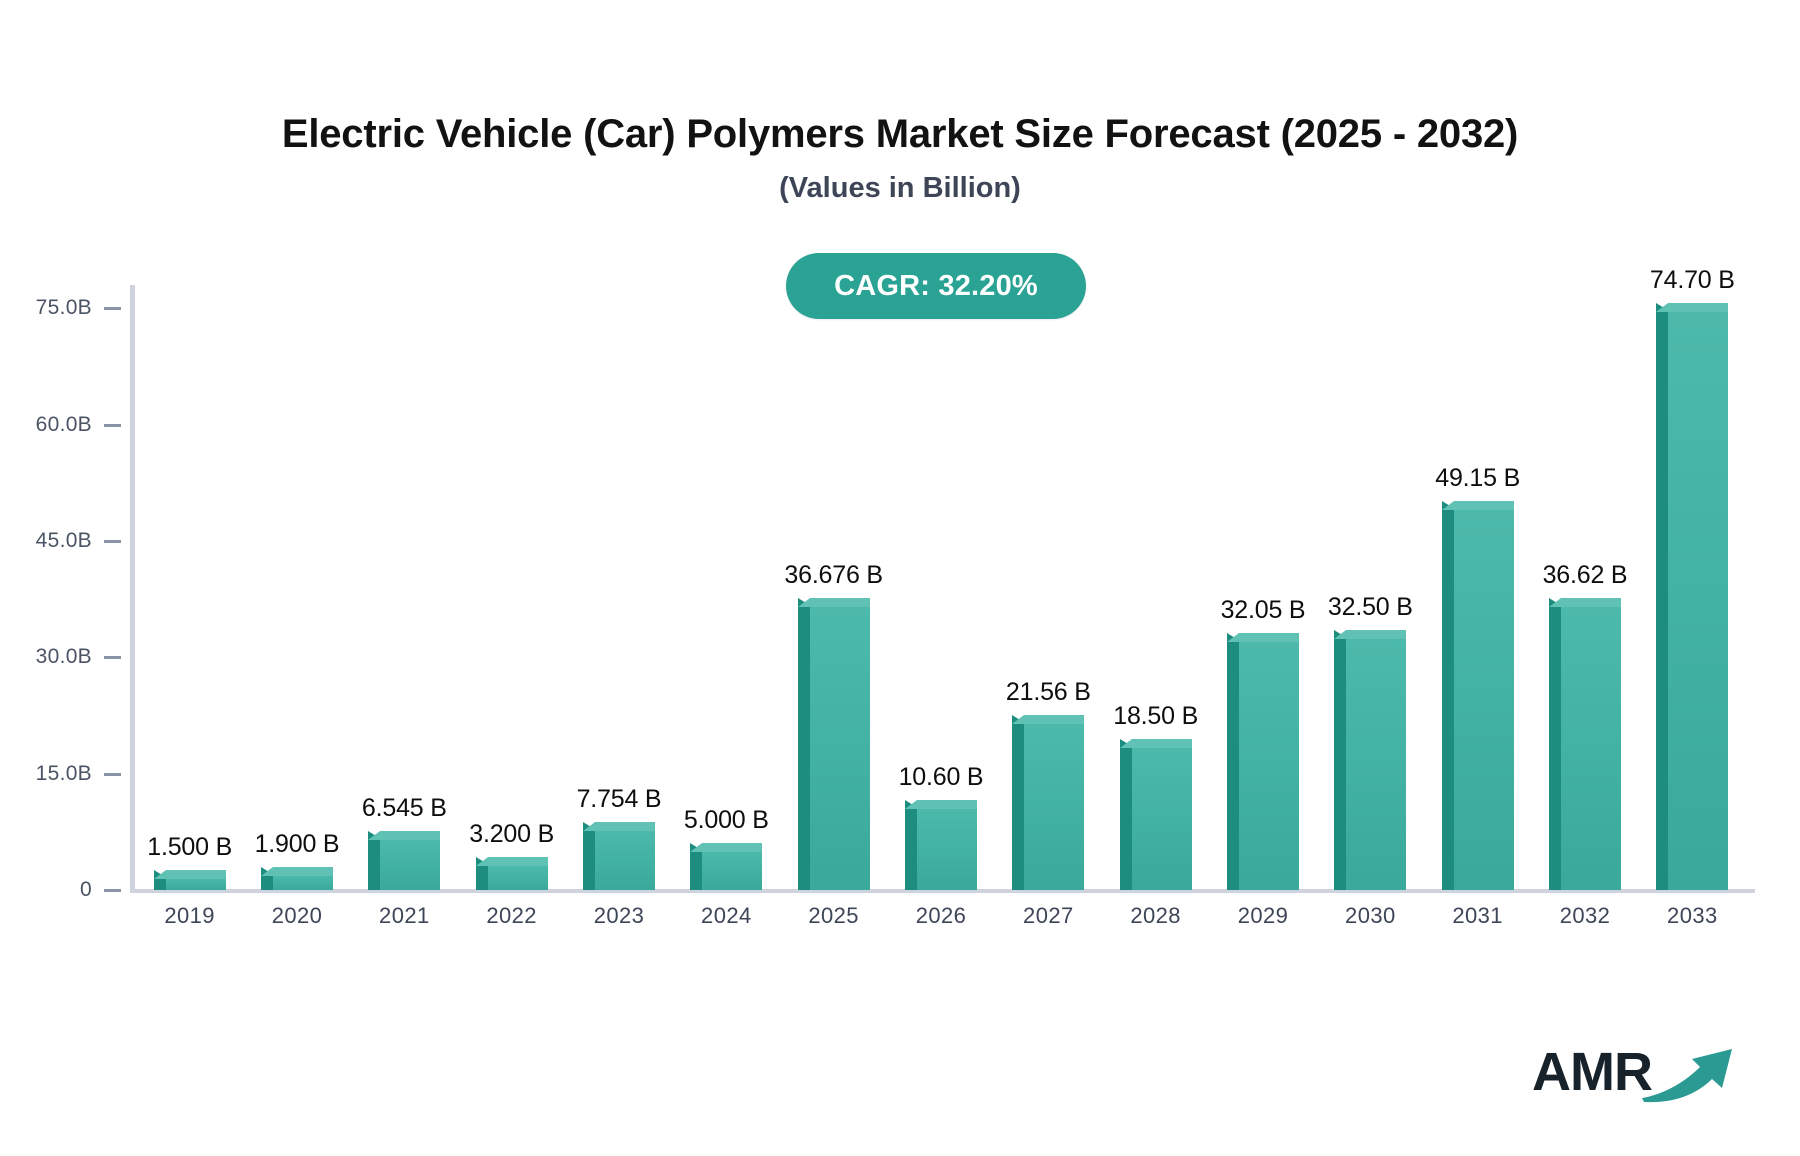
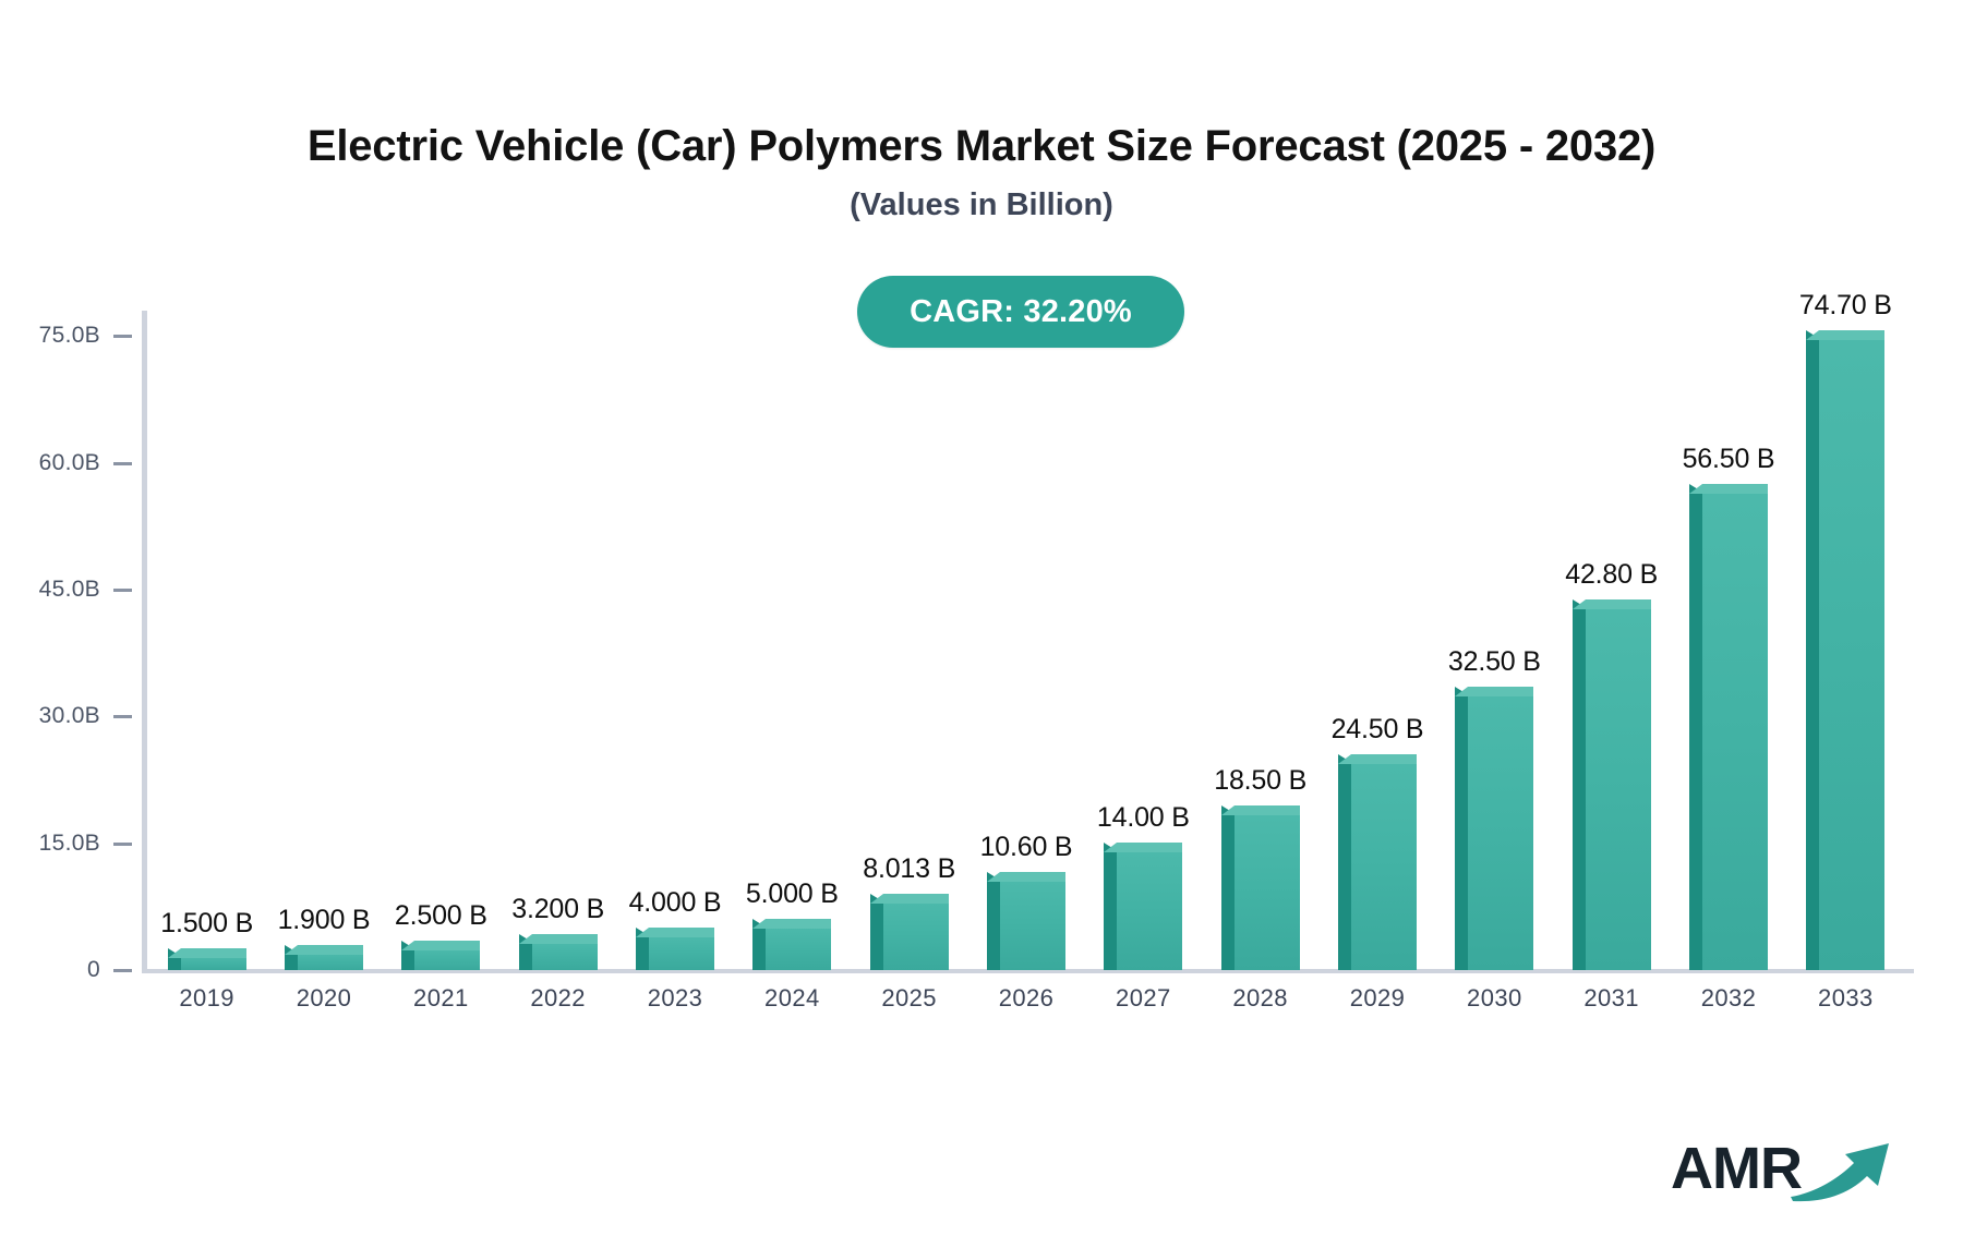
2021: 6.545 -> 2.500
2023: 7.754 -> 4.000
2025: 36.676 -> 8.013
2027: 21.56 -> 14.00
2029: 32.05 -> 24.50
2031: 49.15 -> 42.80
2032: 36.62 -> 56.50
